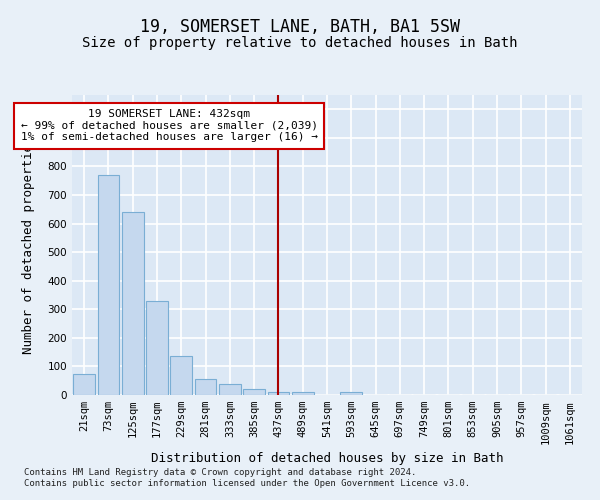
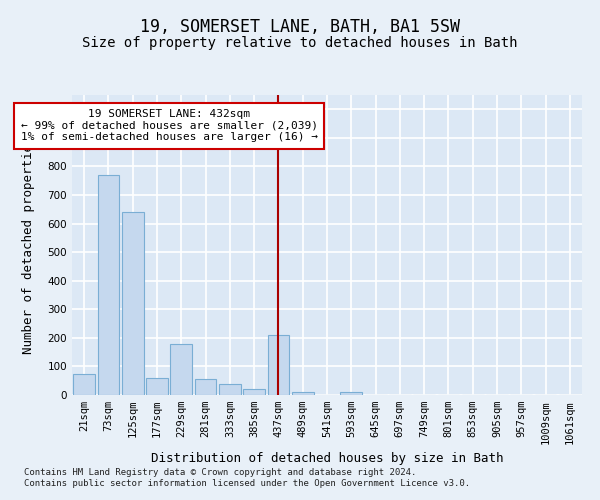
177sqm: 330 -> 60
229sqm: 135 -> 180
437sqm: 10 -> 210
